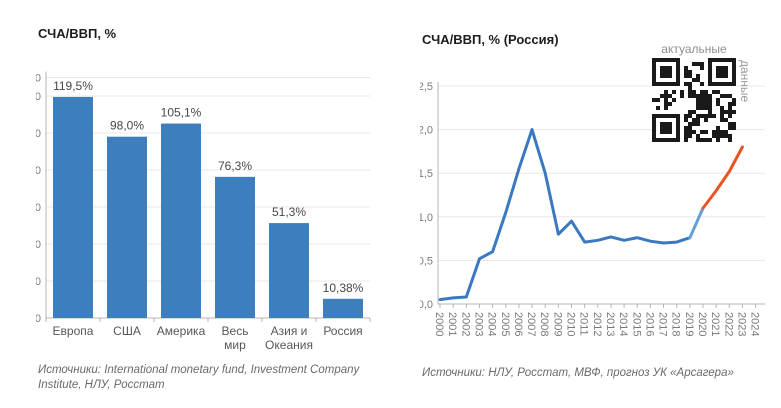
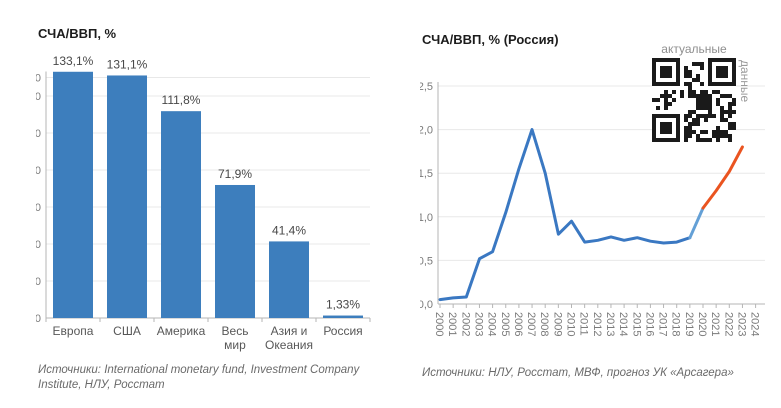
СЧА/ВВП, %/Европа: 119,5% -> 133,1%
СЧА/ВВП, %/США: 98,0% -> 131,1%
СЧА/ВВП, %/Америка: 105,1% -> 111,8%
СЧА/ВВП, %/Весь мир: 76,3% -> 71,9%
СЧА/ВВП, %/Азия и Океания: 51,3% -> 41,4%
СЧА/ВВП, %/Россия: 10,38% -> 1,33%
